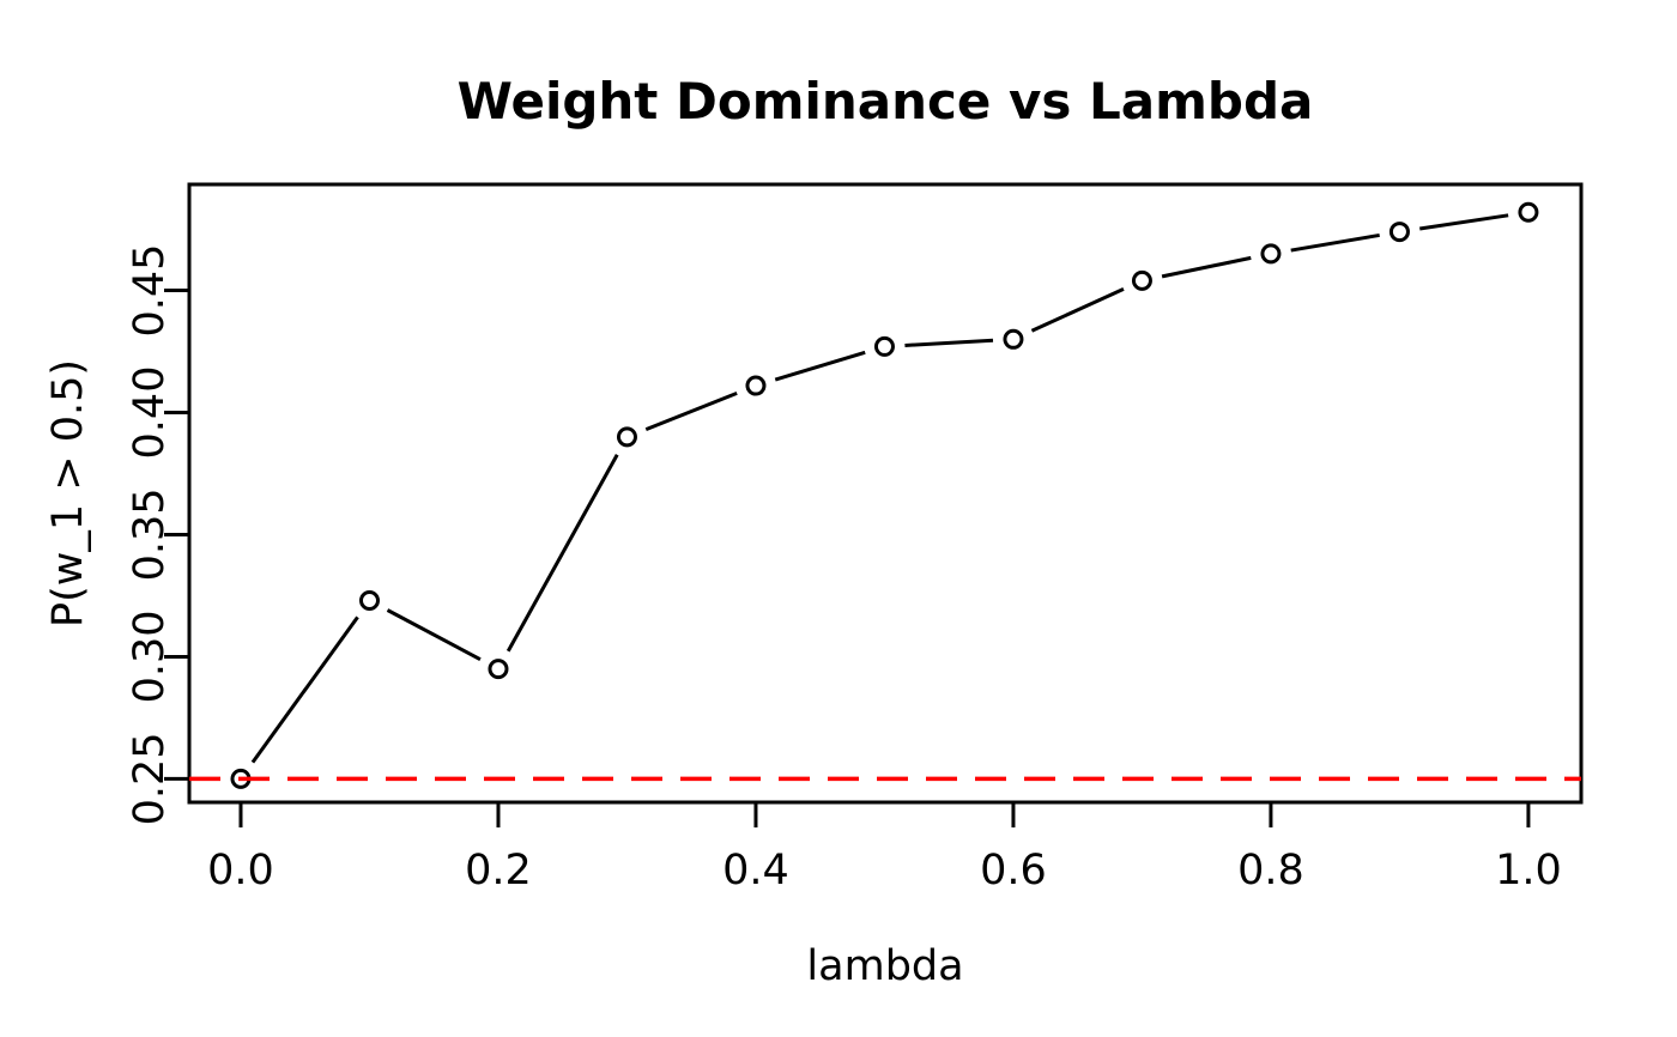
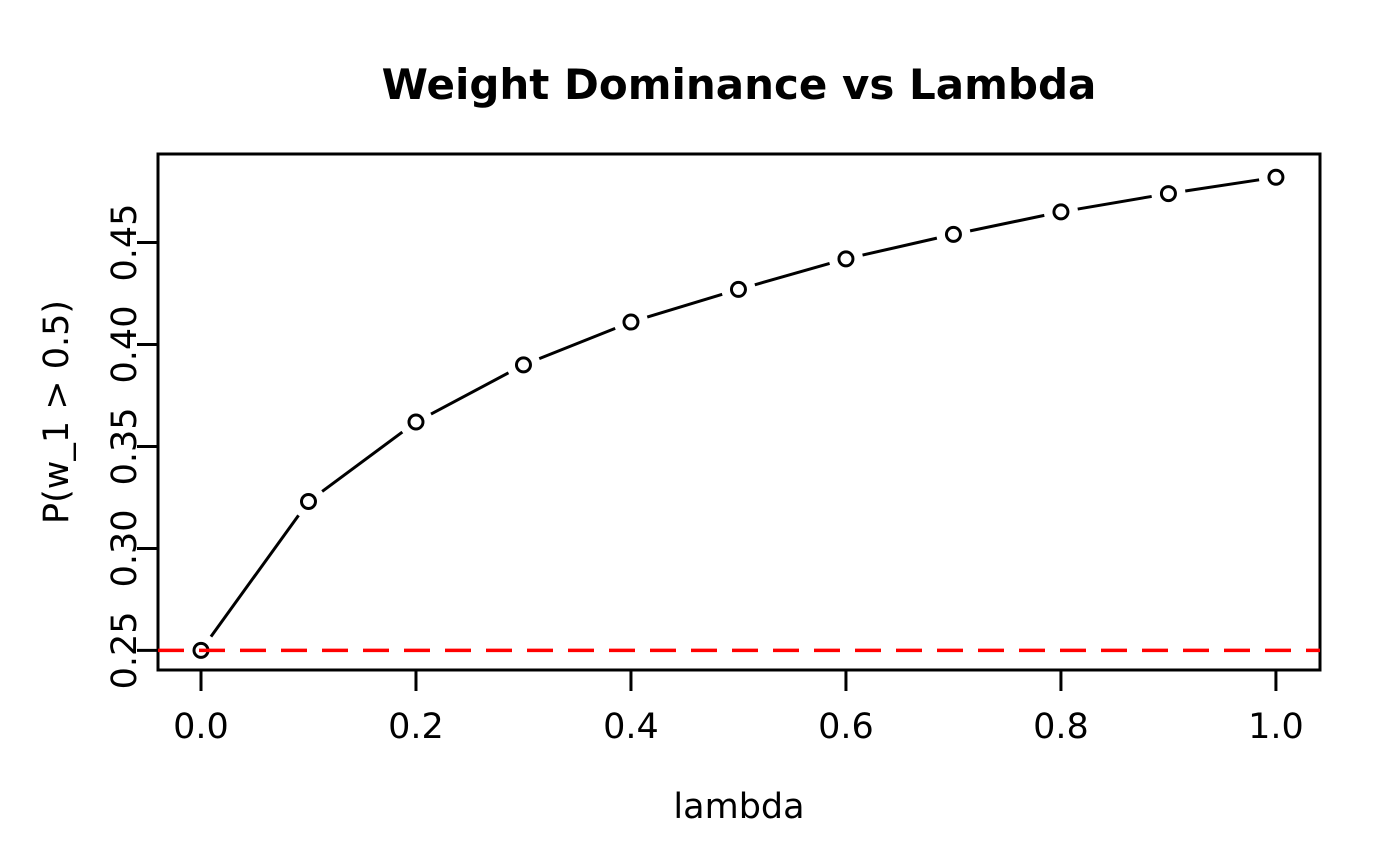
0.2: 0.295 -> 0.362
0.6: 0.430 -> 0.442
